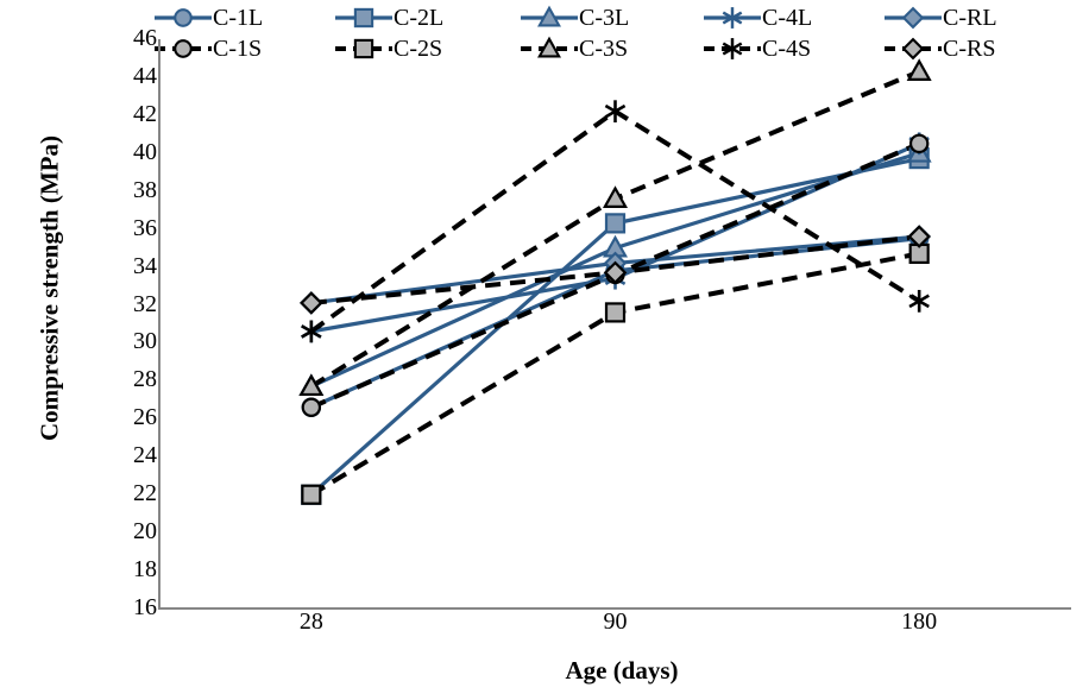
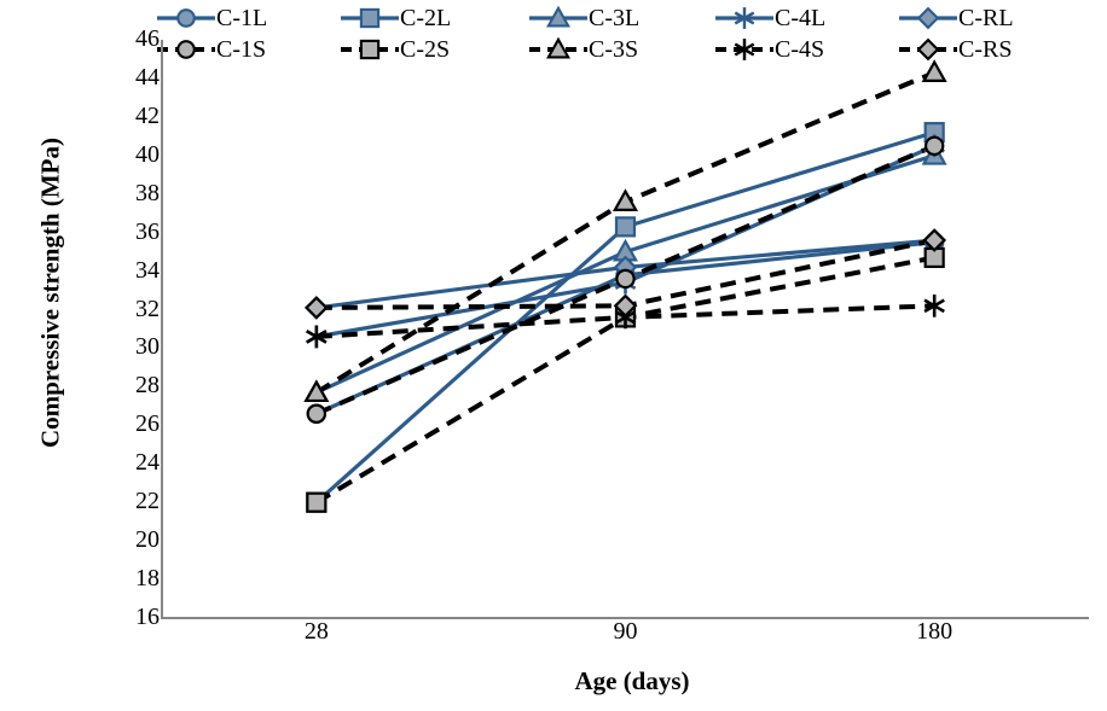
C-4S/90: 42.2 -> 31.6
C-RS/90: 33.7 -> 32.2
C-2L/180: 39.7 -> 41.2
